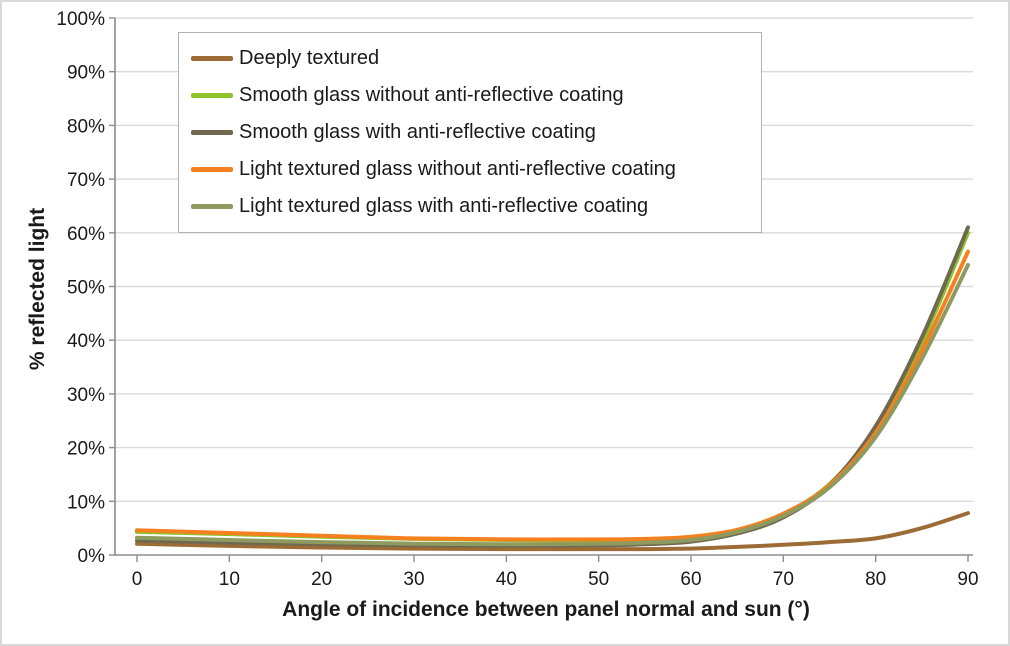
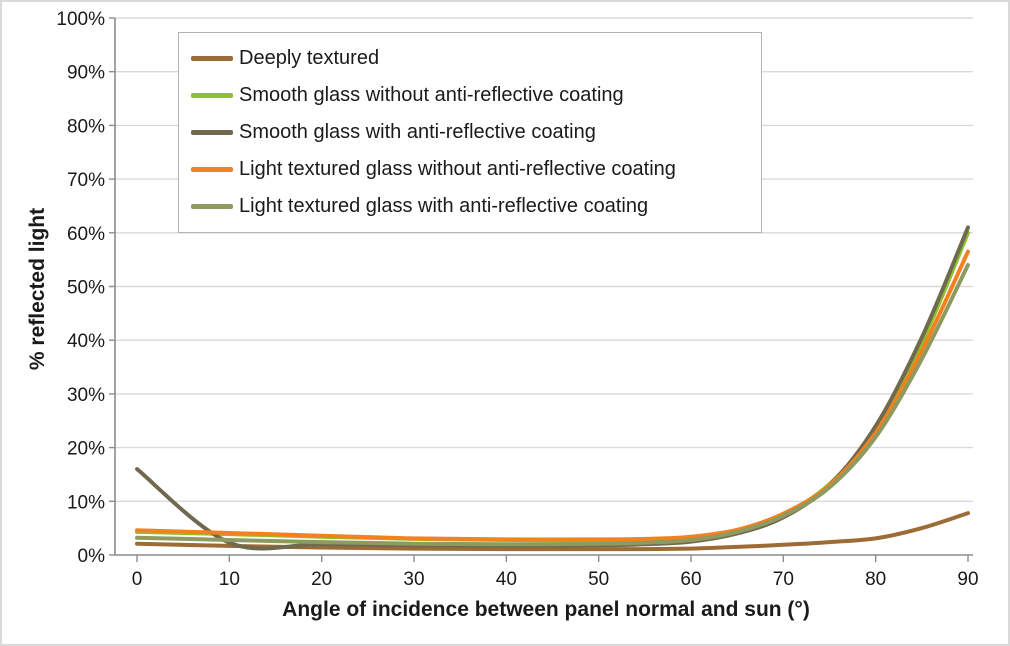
Smooth glass with anti-reflective coating/0: 3% -> 16%
